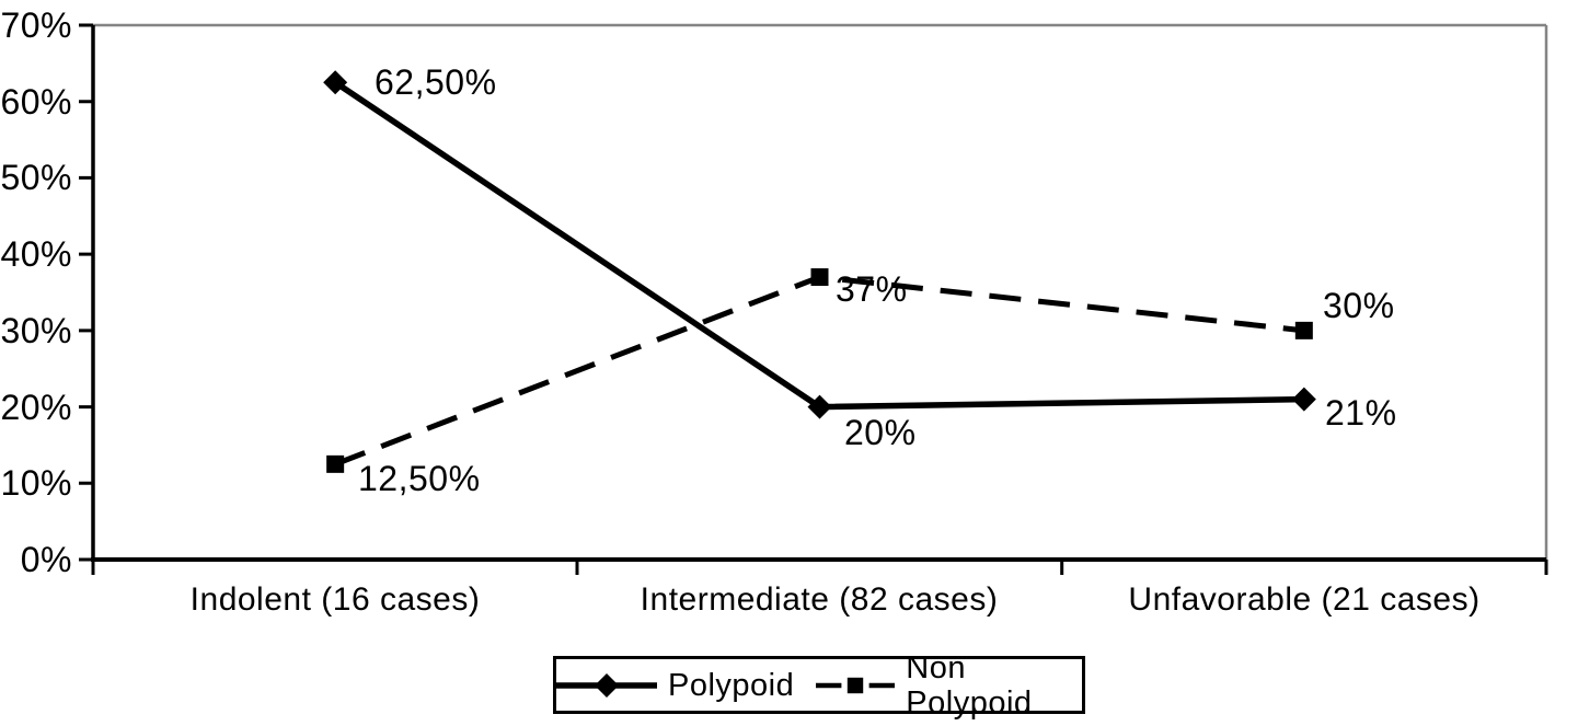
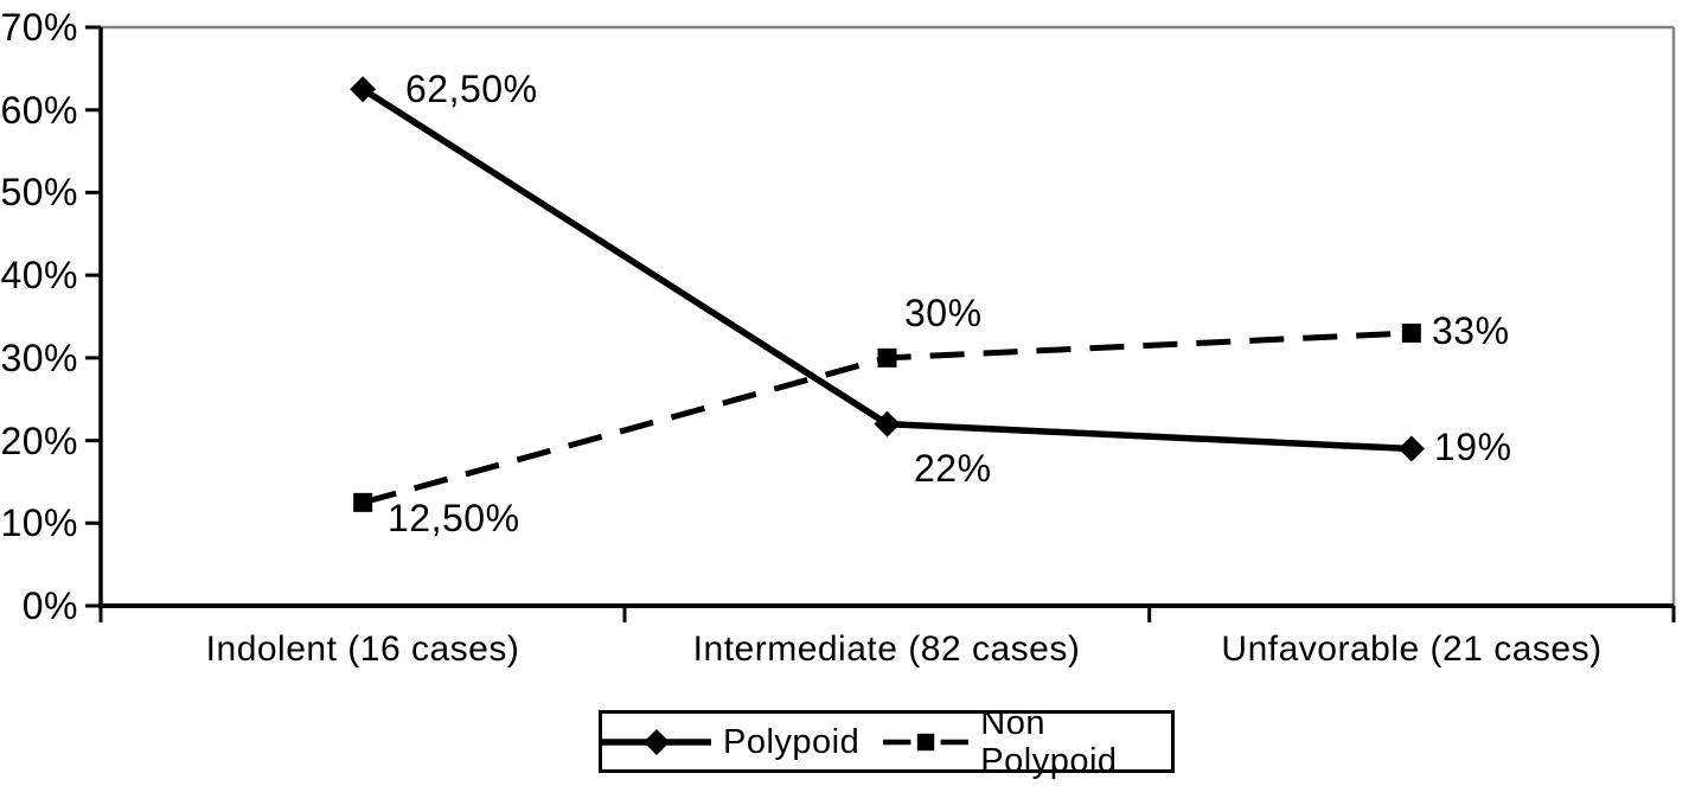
Polypoid/Intermediate (82 cases): 20% -> 22%
Non Polypoid/Intermediate (82 cases): 37% -> 30%
Polypoid/Unfavorable (21 cases): 21% -> 19%
Non Polypoid/Unfavorable (21 cases): 30% -> 33%
